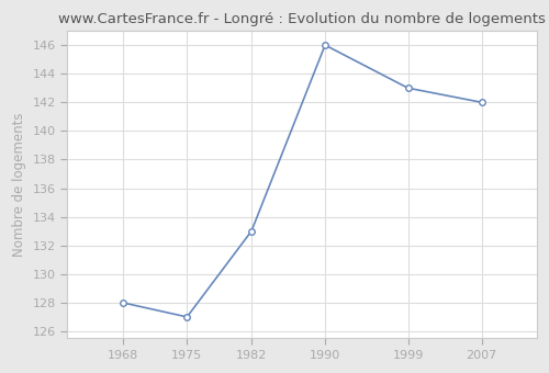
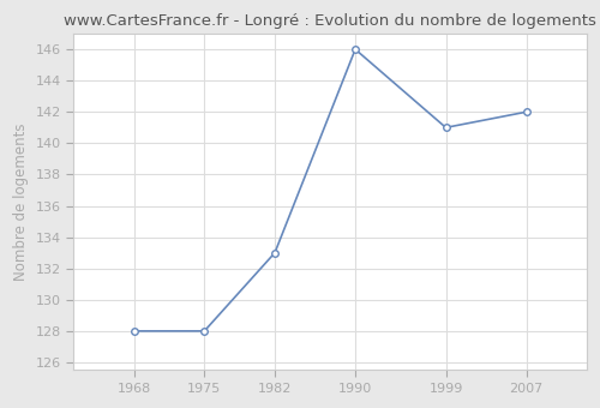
1975: 127 -> 128
1999: 143 -> 141
